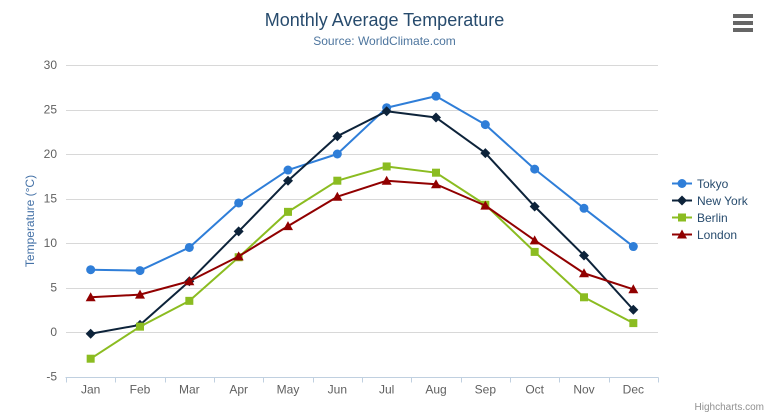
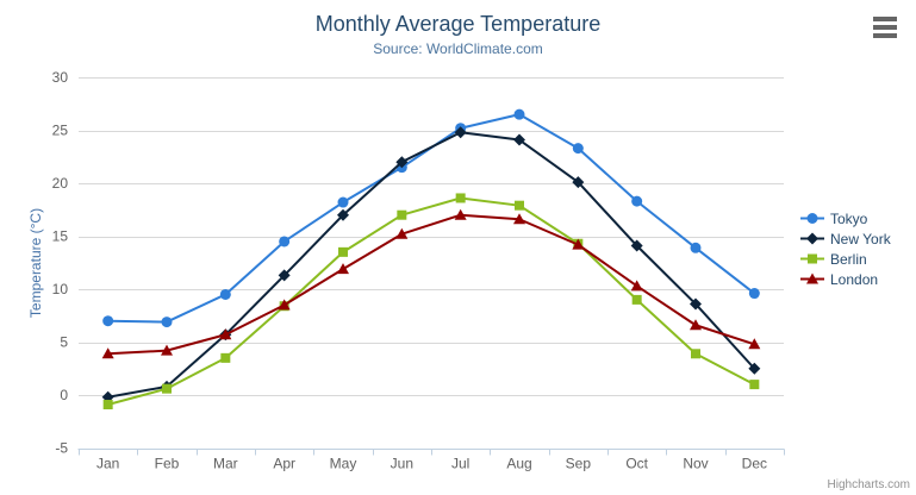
Berlin/Jan: -3 -> -1
Tokyo/Jun: 20 -> 22
